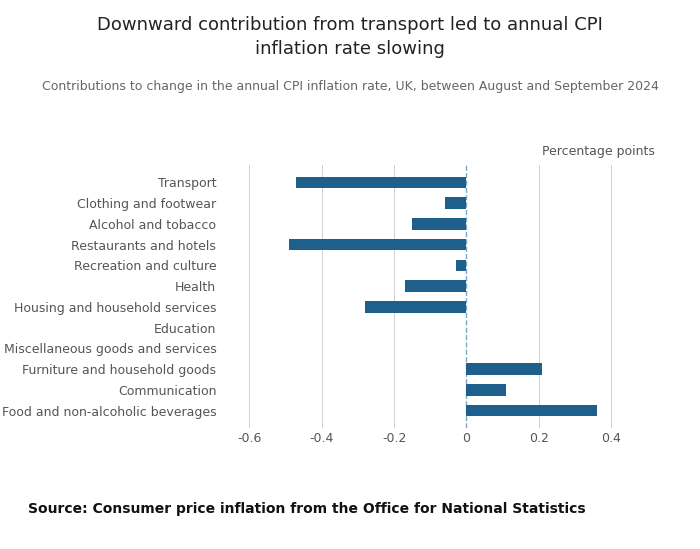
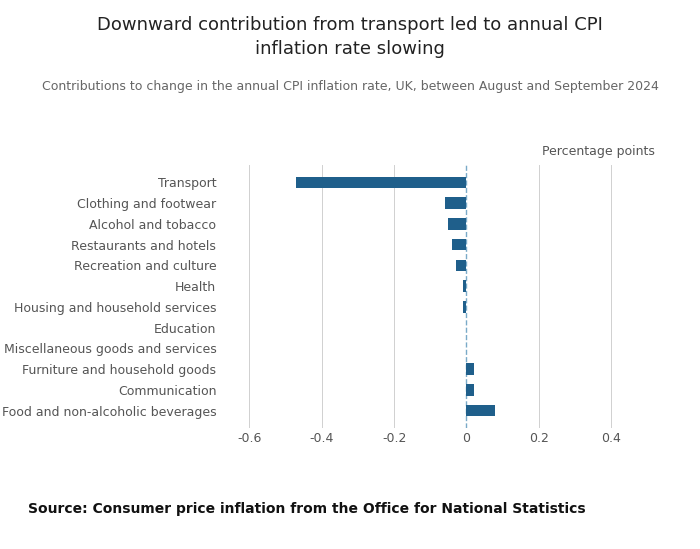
Alcohol and tobacco: -0.15 -> -0.05
Restaurants and hotels: -0.49 -> -0.04
Health: -0.17 -> -0.01
Housing and household services: -0.28 -> -0.01
Furniture and household goods: 0.21 -> 0.02
Communication: 0.11 -> 0.02
Food and non-alcoholic beverages: 0.36 -> 0.08
